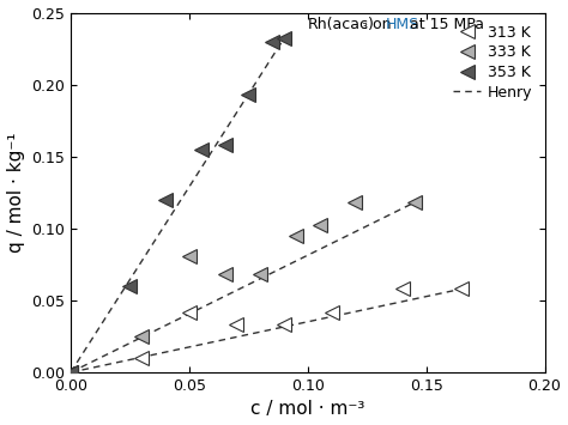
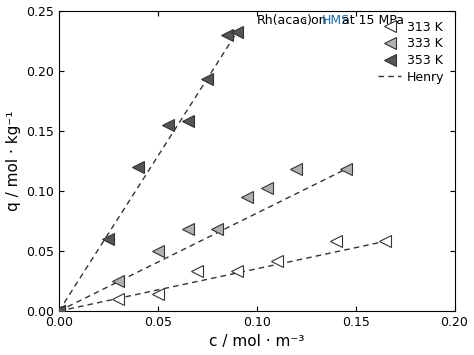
313 K/0.05: 0.042 -> 0.014
333 K/0.05: 0.081 -> 0.050
